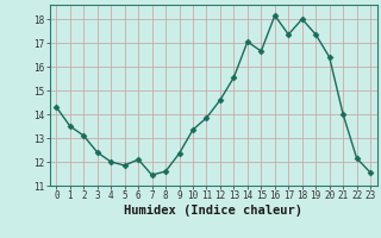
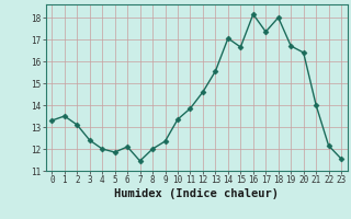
0: 14.3 -> 13.3
8: 11.6 -> 12.0
19: 17.4 -> 16.7
